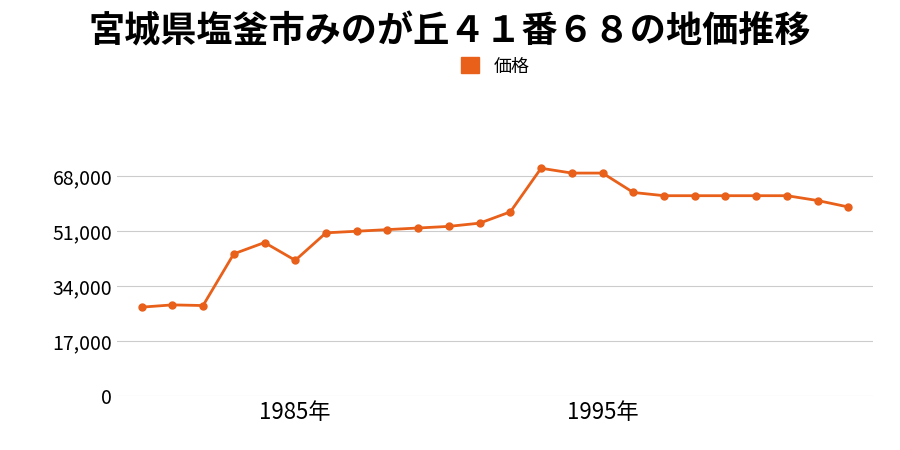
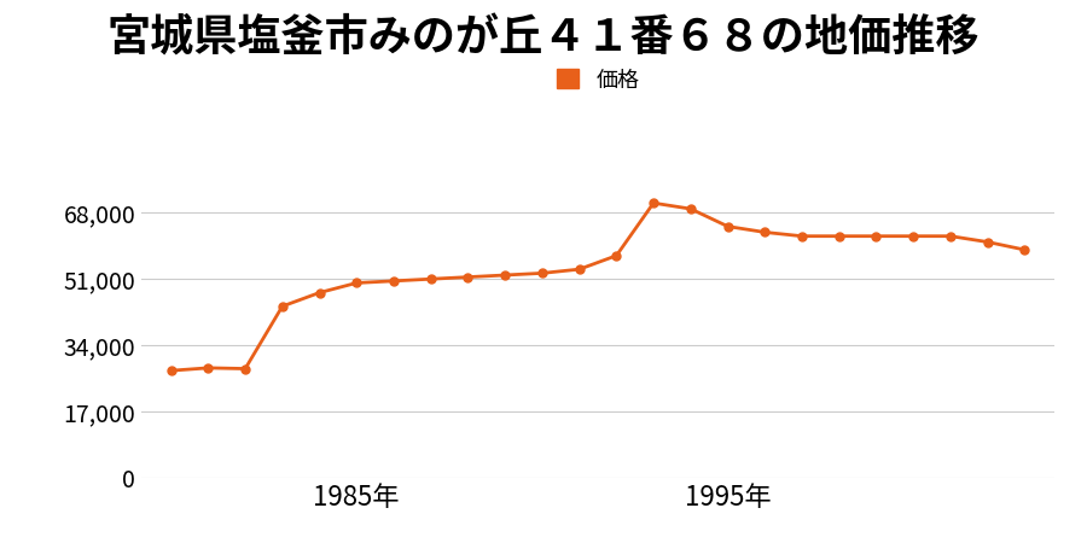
1985年: 42,000 -> 50,000
1995年: 69,000 -> 64,500
